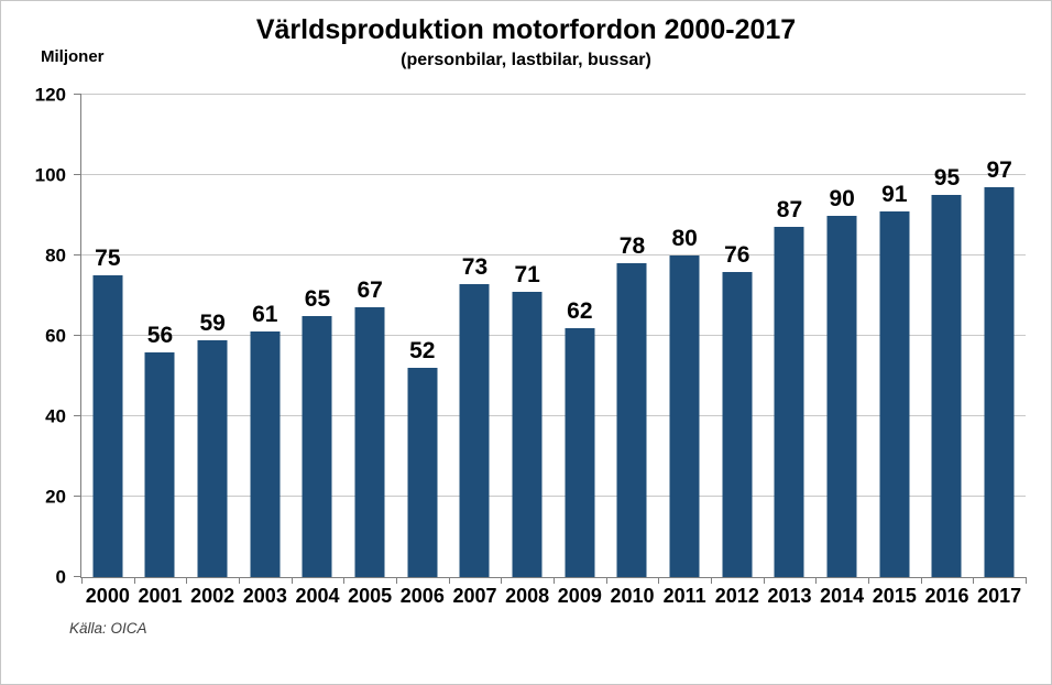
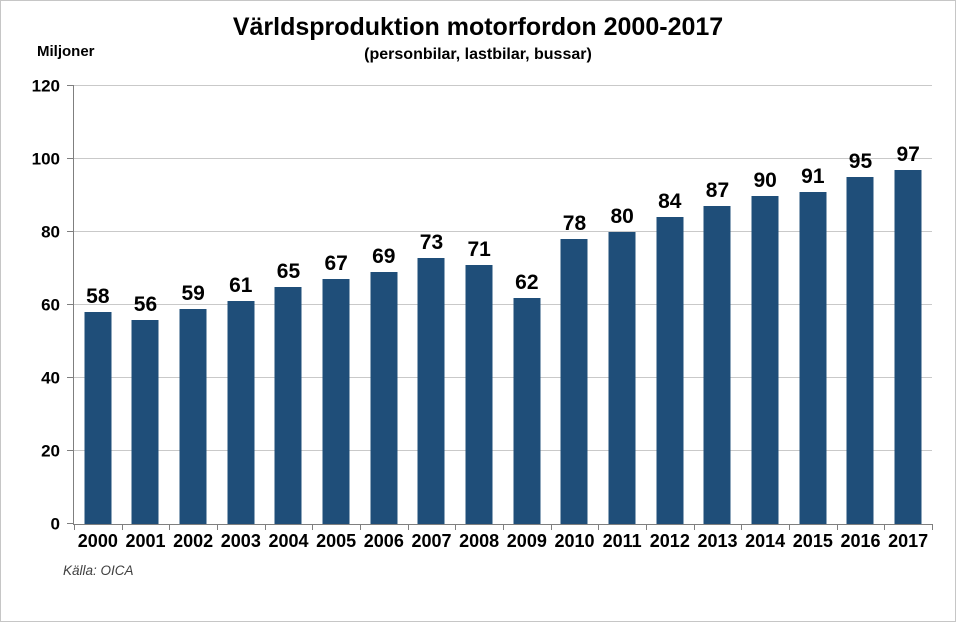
2000: 75 -> 58
2006: 52 -> 69
2012: 76 -> 84
